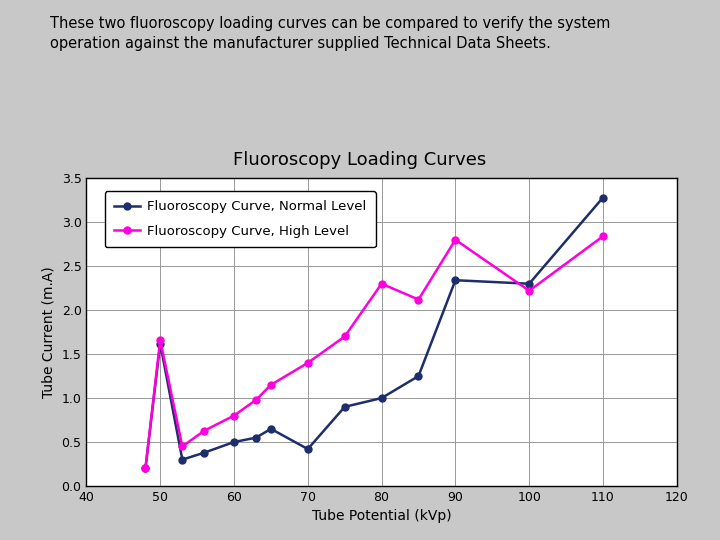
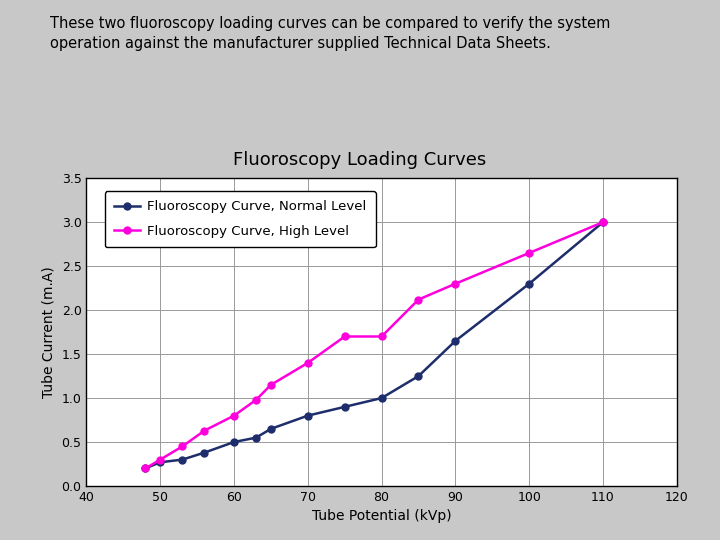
Fluoroscopy Curve, Normal Level/50: 1.62 -> 0.27
Fluoroscopy Curve, High Level/50: 1.66 -> 0.30
Fluoroscopy Curve, Normal Level/70: 0.42 -> 0.80
Fluoroscopy Curve, High Level/80: 2.30 -> 1.70
Fluoroscopy Curve, Normal Level/90: 2.34 -> 1.65
Fluoroscopy Curve, High Level/90: 2.80 -> 2.30
Fluoroscopy Curve, High Level/100: 2.22 -> 2.65
Fluoroscopy Curve, Normal Level/110: 3.28 -> 3.00
Fluoroscopy Curve, High Level/110: 2.84 -> 3.00
